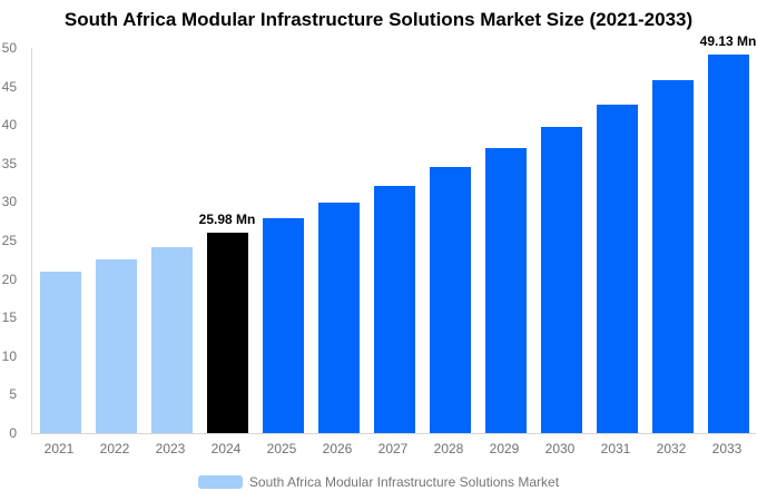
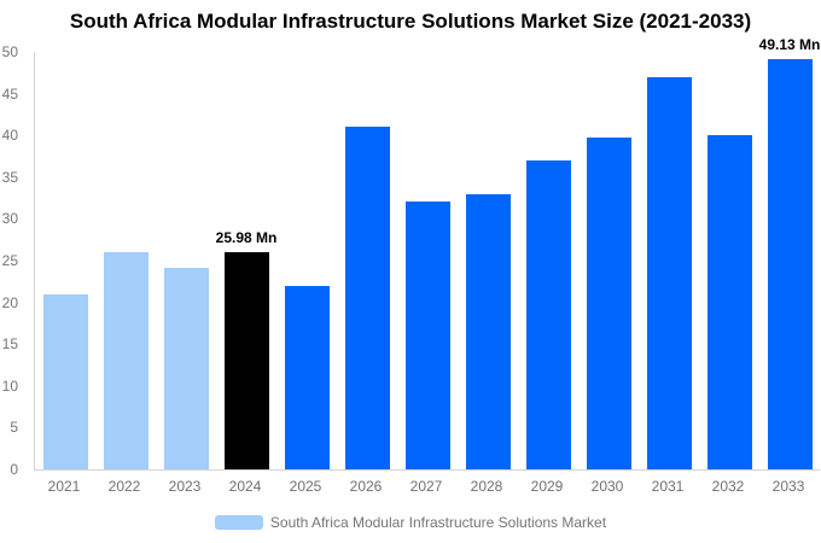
2022: 23 -> 26
2025: 28 -> 22
2026: 30 -> 41
2028: 34 -> 33
2031: 43 -> 47
2032: 46 -> 40
